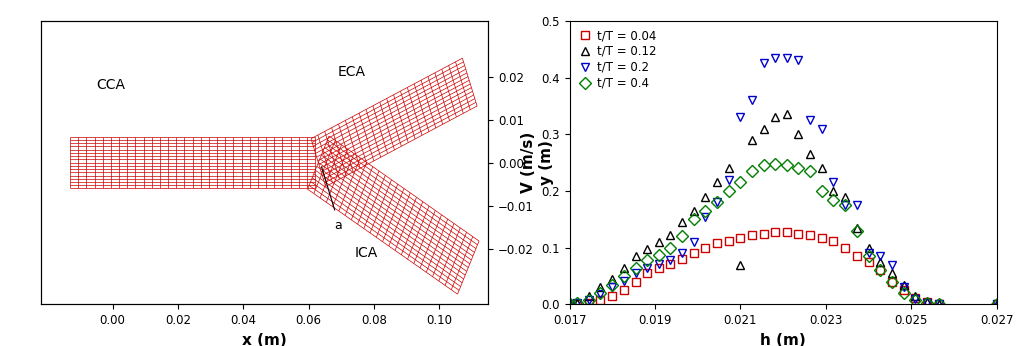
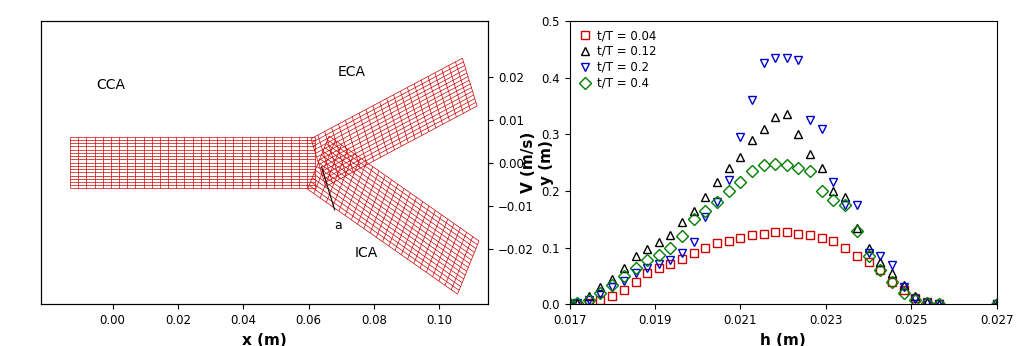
t/T = 0.12/0.021: 0.070 -> 0.260
t/T = 0.2/0.021: 0.330 -> 0.295
